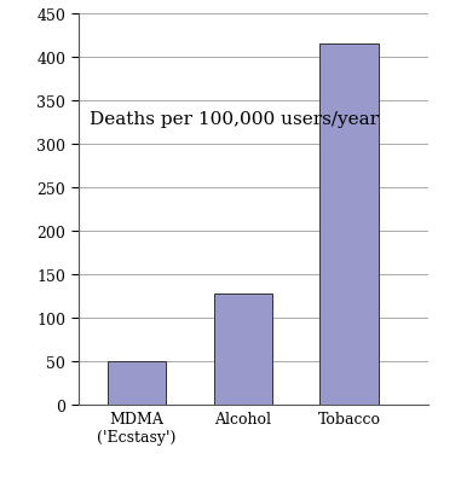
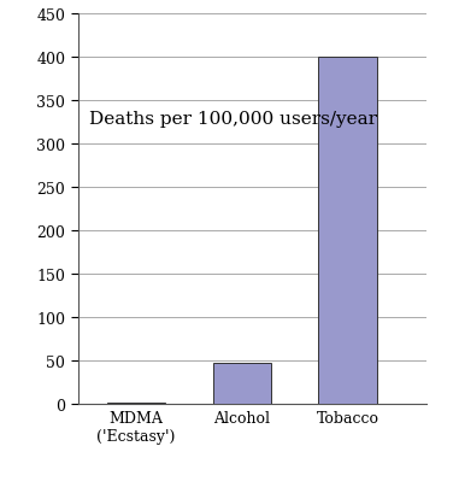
MDMA ('Ecstasy'): 50 -> 2
Alcohol: 128 -> 48
Tobacco: 416 -> 400
